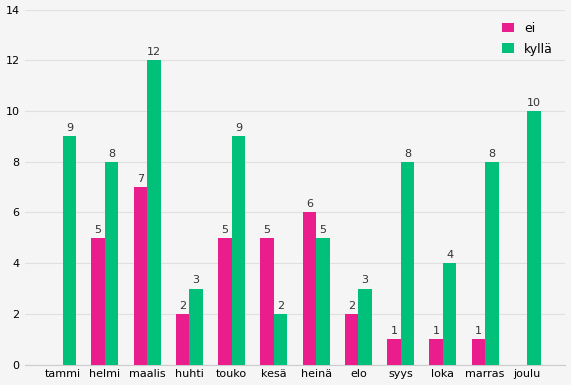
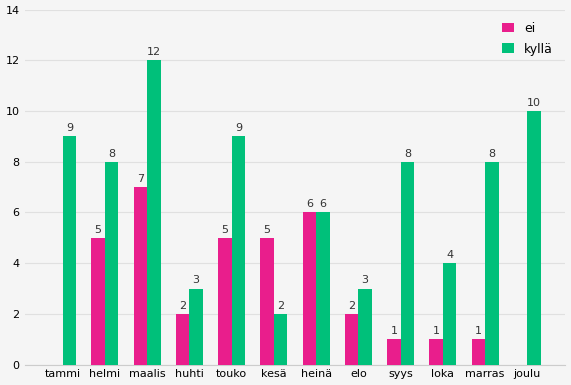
kyllä/heinä: 5 -> 6
